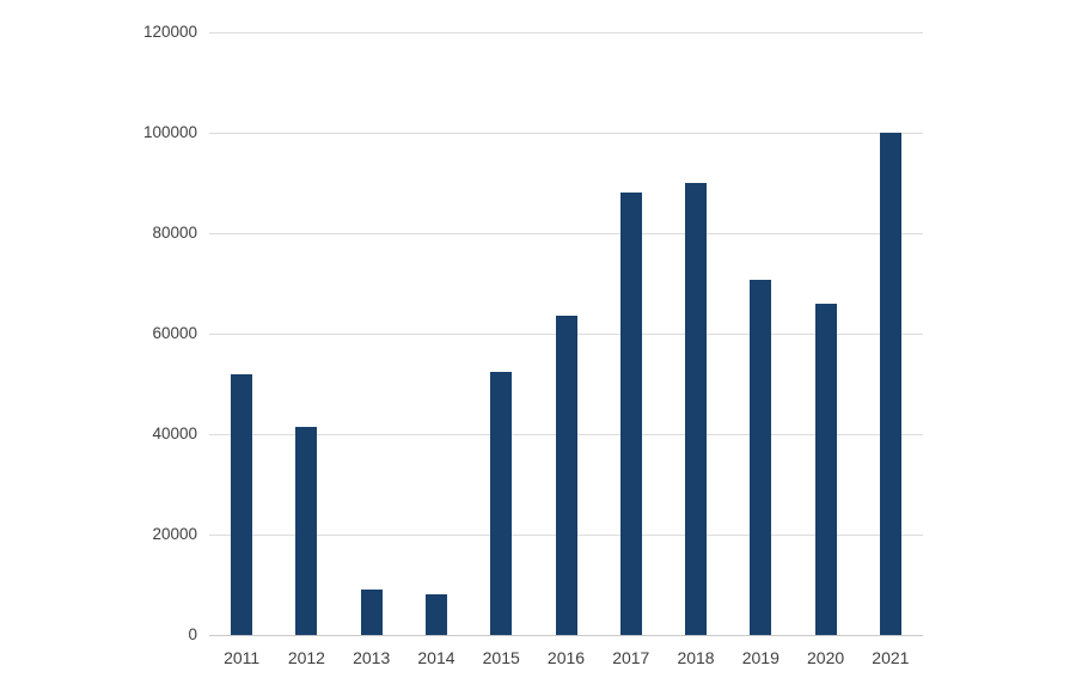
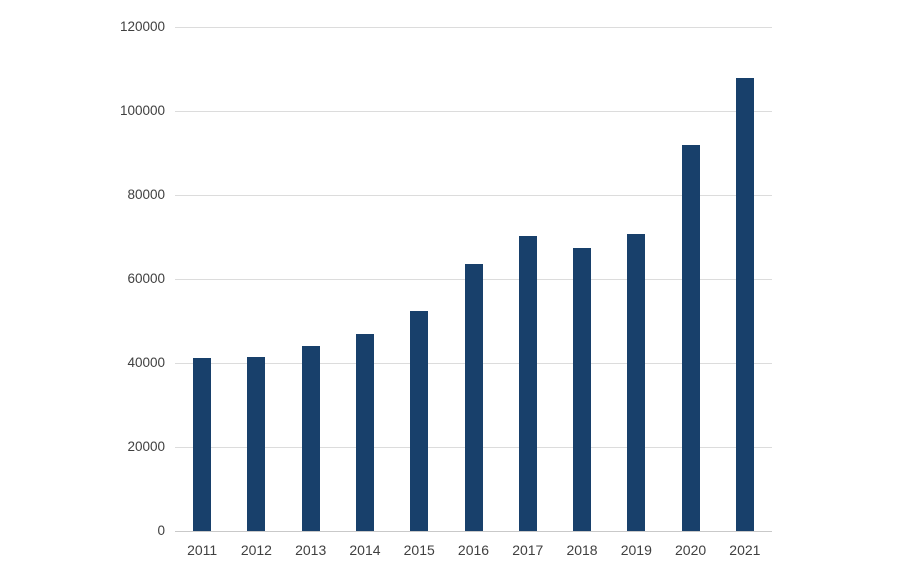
2011: 52000 -> 41000
2013: 9000 -> 44000
2014: 8000 -> 47000
2017: 88000 -> 70000
2018: 90000 -> 67000
2020: 66000 -> 92000
2021: 100000 -> 108000
